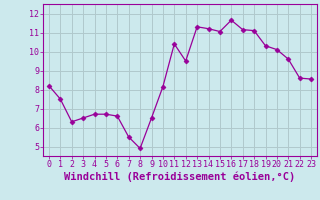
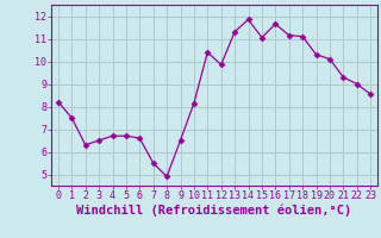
12: 9.5 -> 9.8
14: 11.2 -> 11.8
21: 9.6 -> 9.3
22: 8.6 -> 9.0
